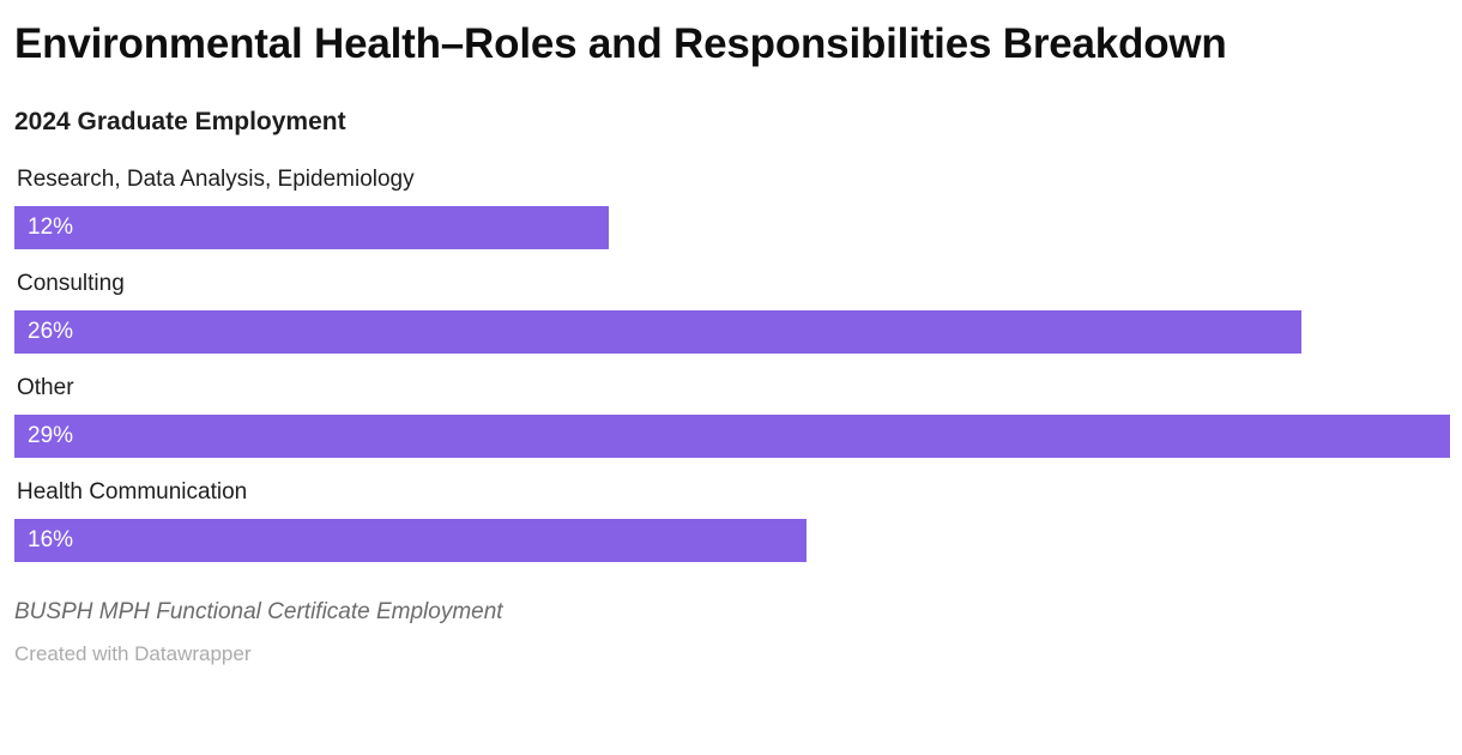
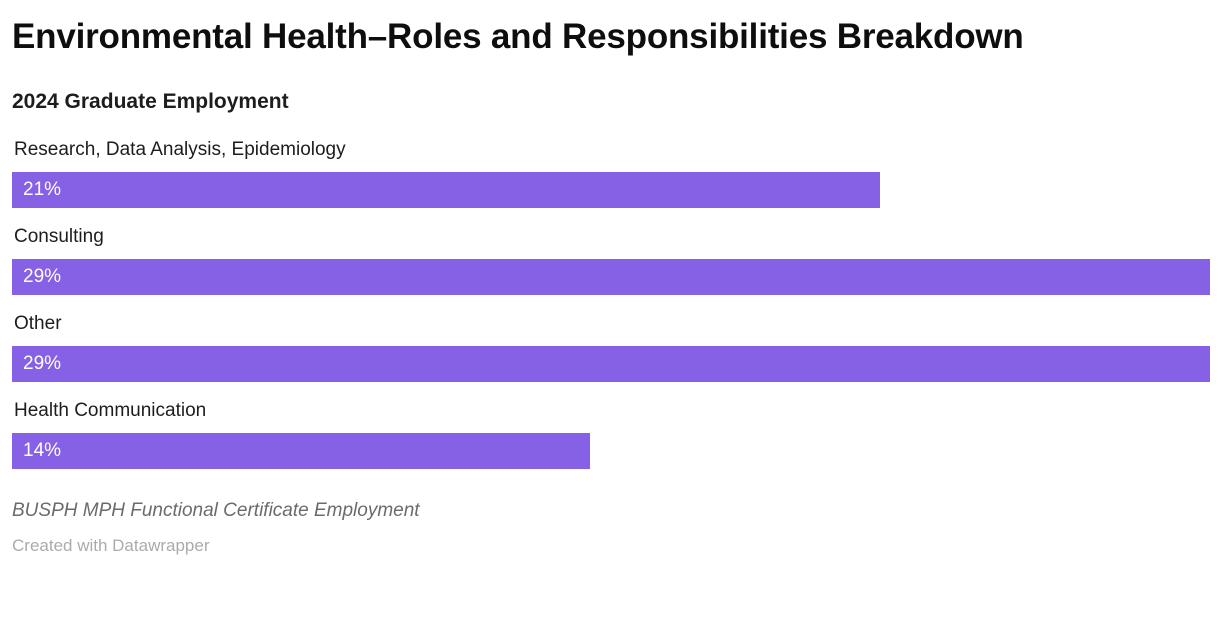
Research, Data Analysis, Epidemiology: 12% -> 21%
Consulting: 26% -> 29%
Health Communication: 16% -> 14%
